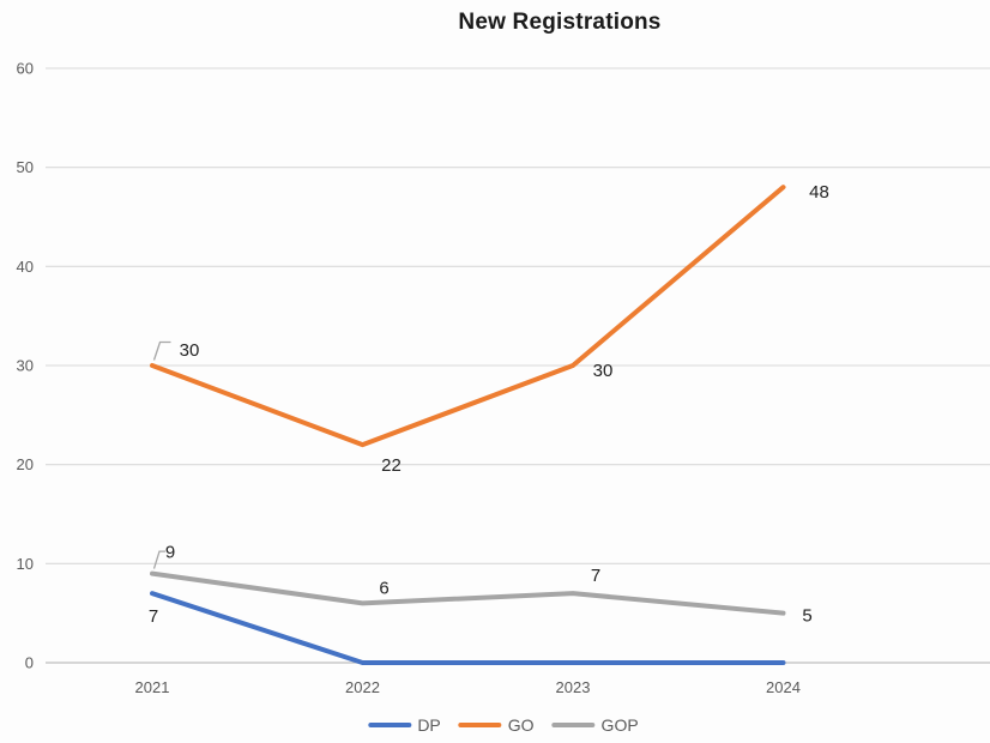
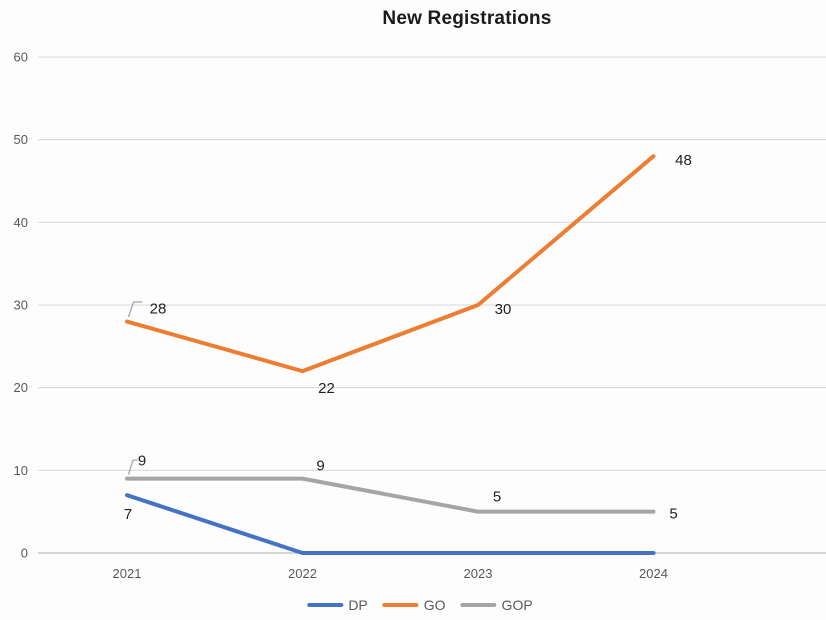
GO/2021: 30 -> 28
GOP/2022: 6 -> 9
GOP/2023: 7 -> 5
